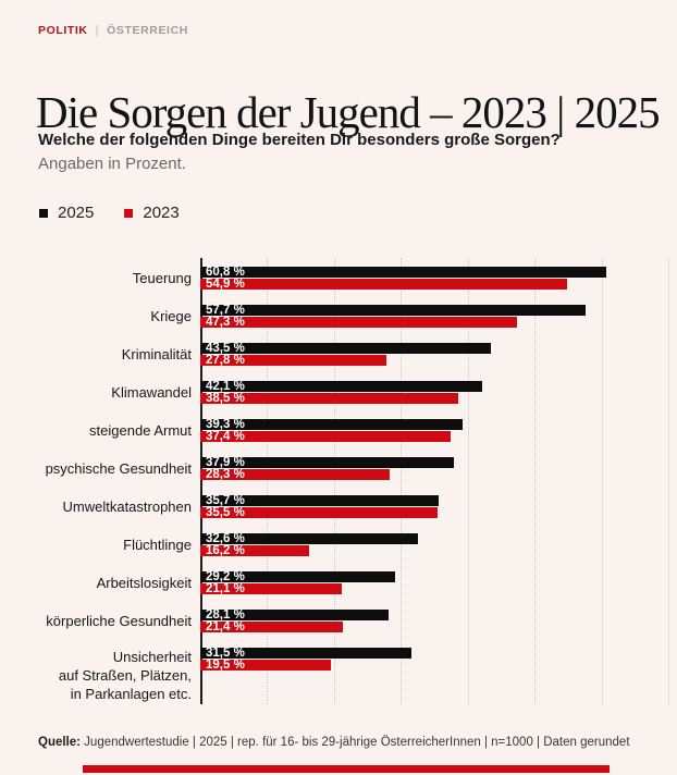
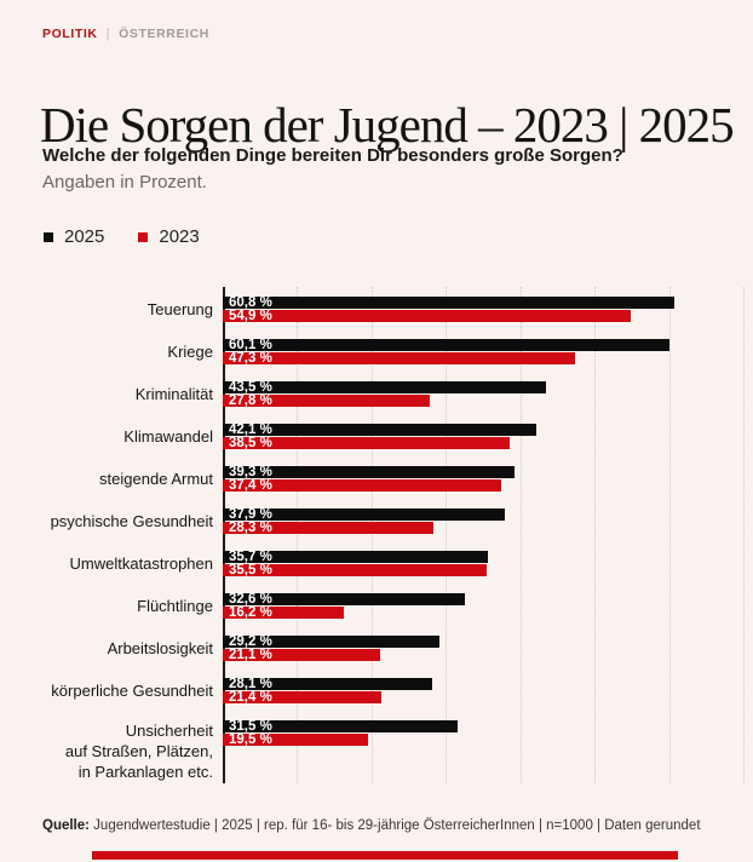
2025/Kriege: 57,7 -> 60,1
